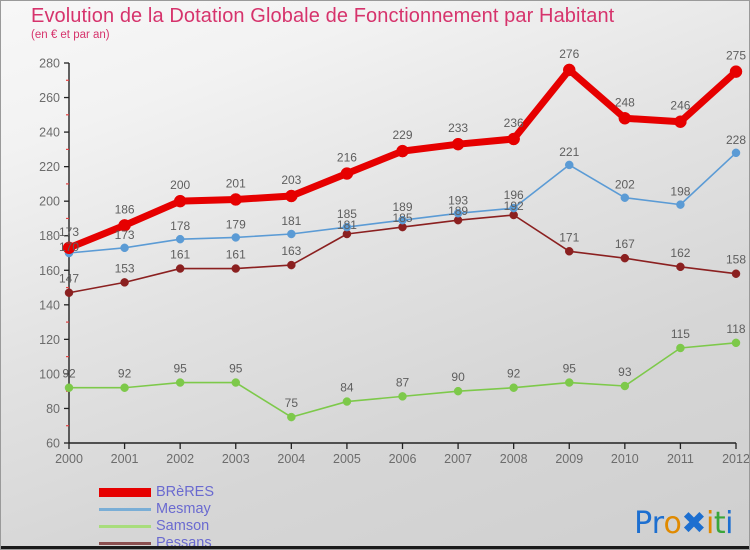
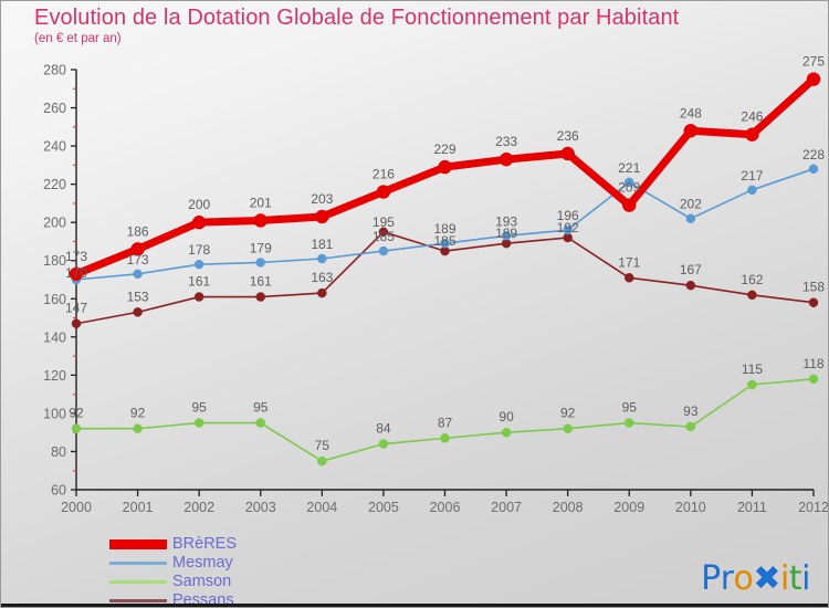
Pessans/2005: 181 -> 195
BRèRES/2009: 276 -> 209
Mesmay/2011: 198 -> 217
